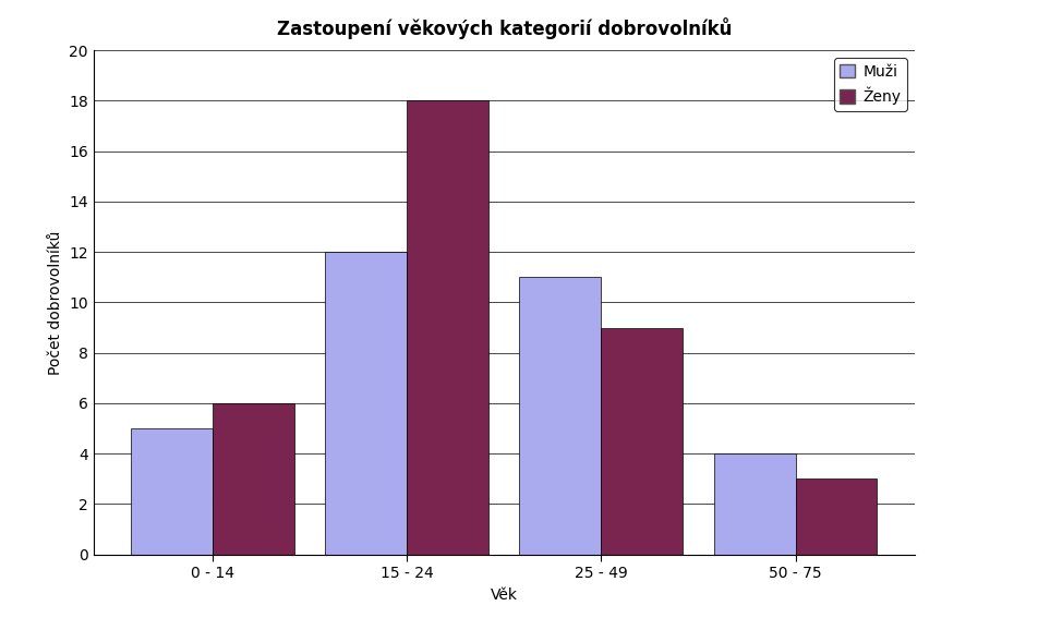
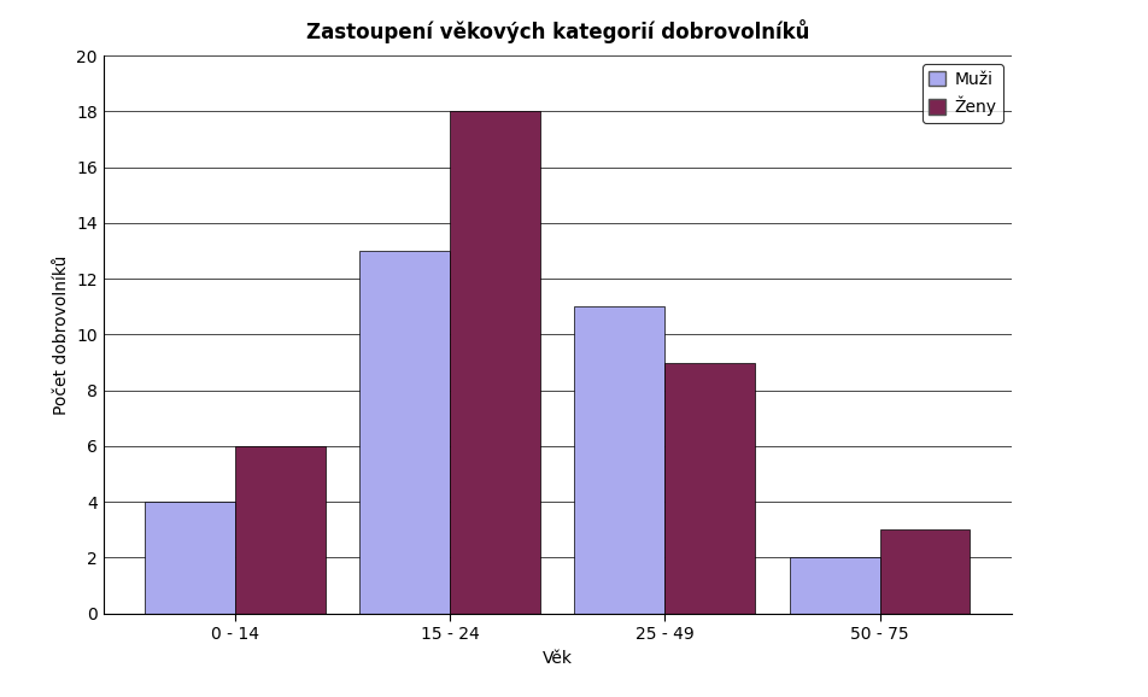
Muži/0 - 14: 5 -> 4
Muži/15 - 24: 12 -> 13
Muži/50 - 75: 4 -> 2
